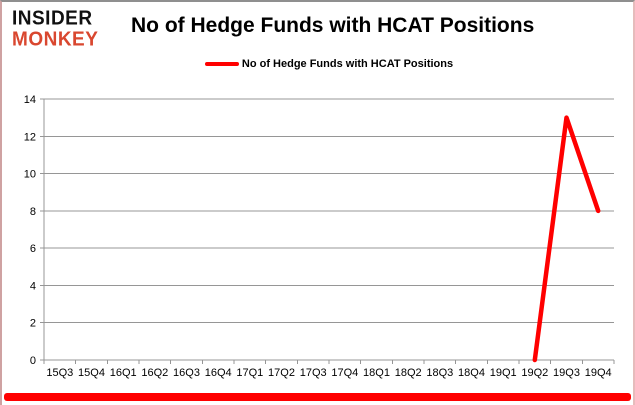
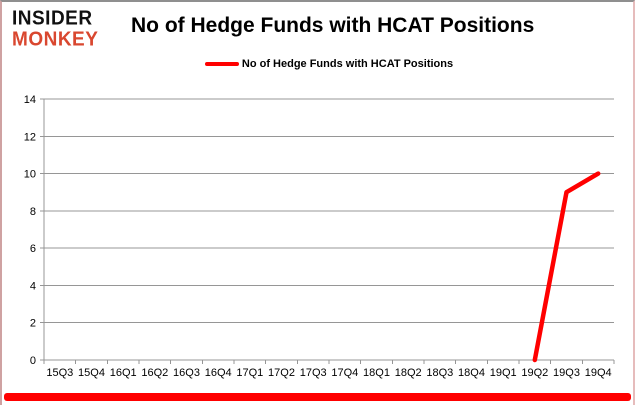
19Q3: 13 -> 9
19Q4: 8 -> 10
